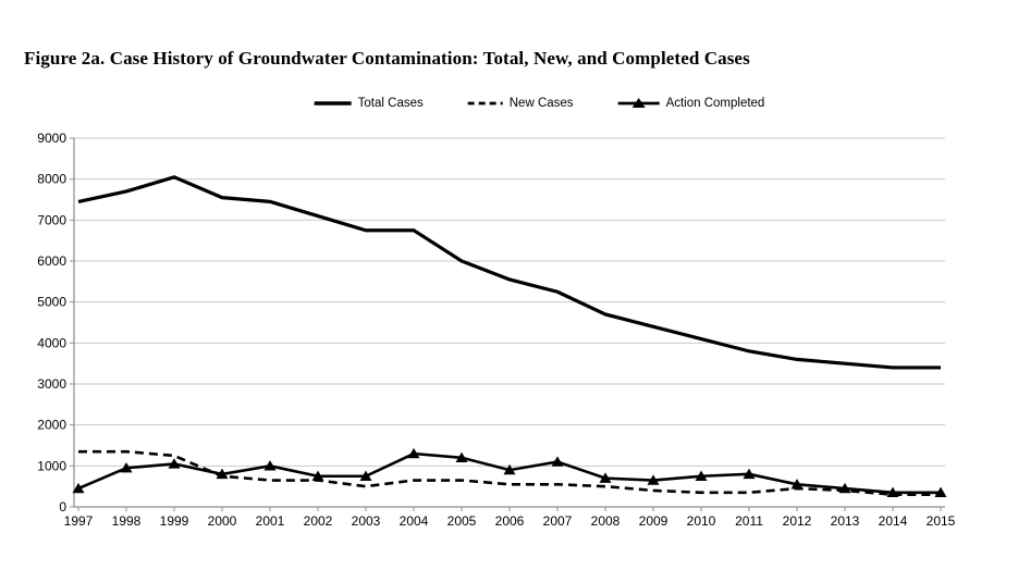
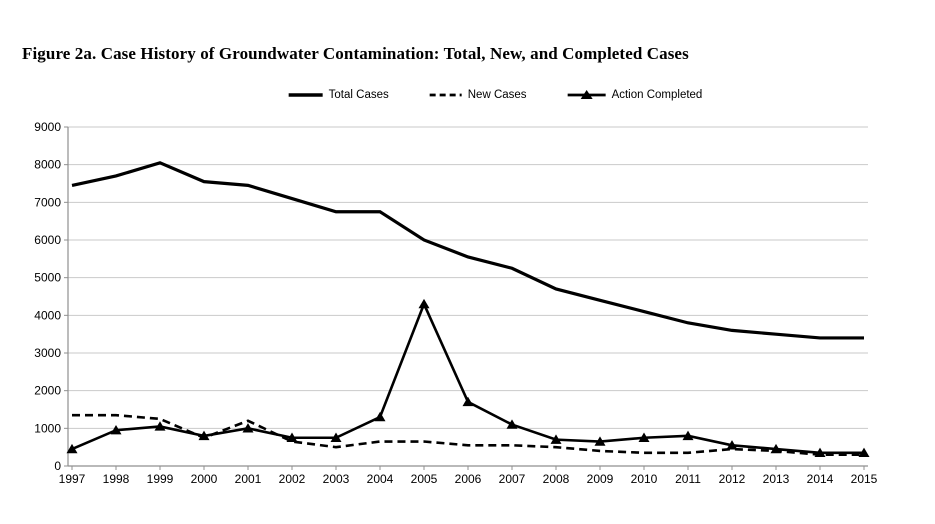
New Cases/2001: 600 -> 1200
Action Completed/2005: 1200 -> 4300
Action Completed/2006: 900 -> 1700
